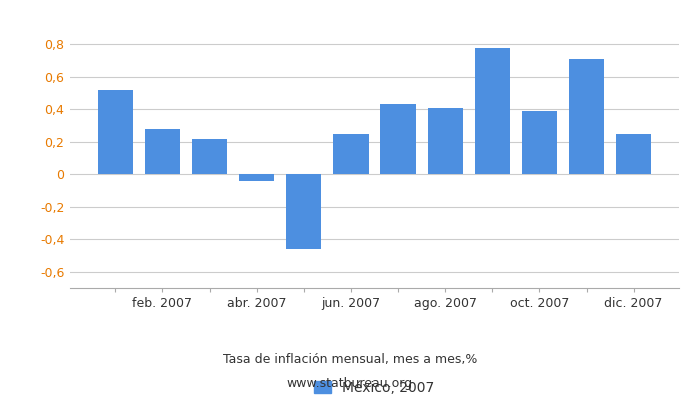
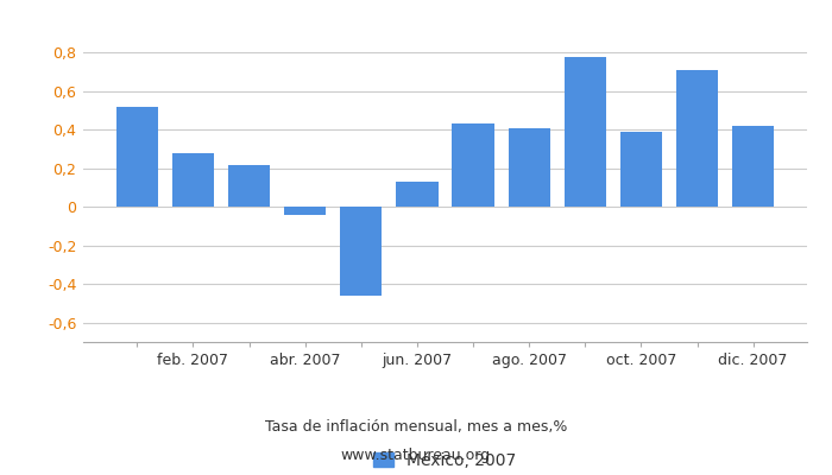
jun. 2007: 0,25 -> 0,13
dic. 2007: 0,25 -> 0,42
